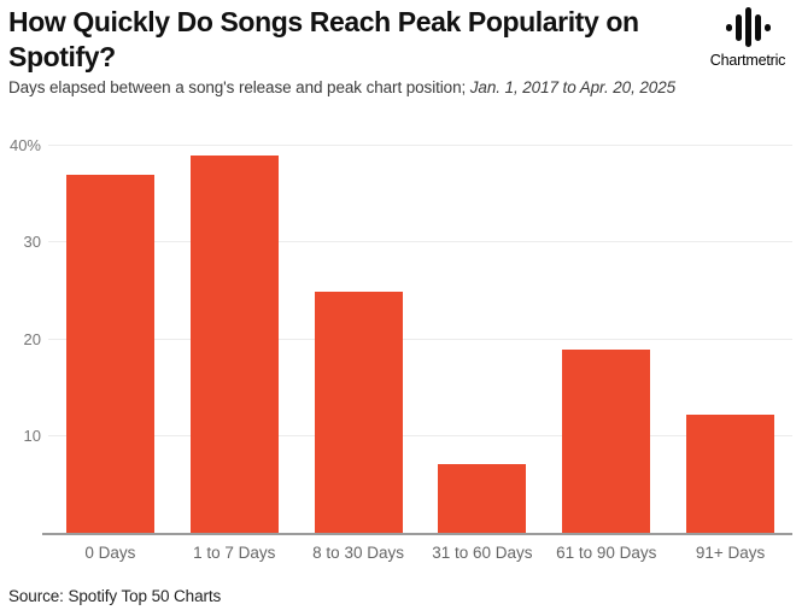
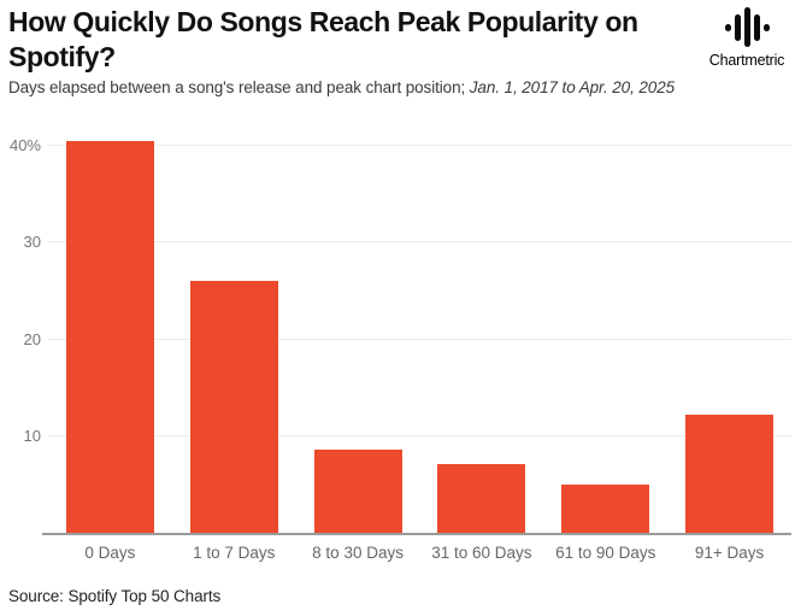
0 Days: 37% -> 40%
1 to 7 Days: 39% -> 26%
8 to 30 Days: 25% -> 9%
61 to 90 Days: 19% -> 5%
